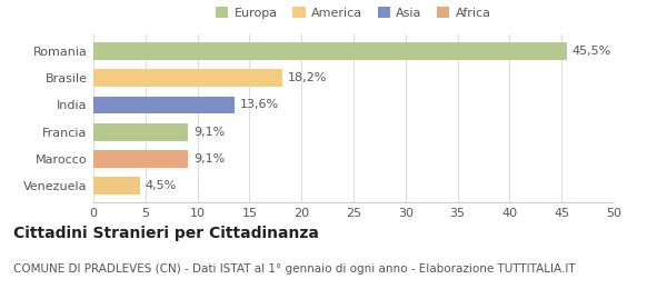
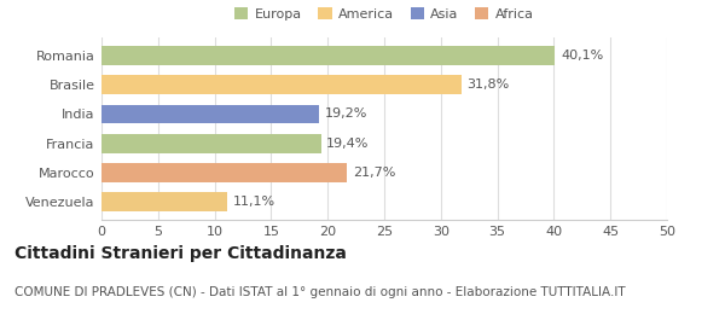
Romania: 45,5% -> 40,1%
Brasile: 18,2% -> 31,8%
India: 13,6% -> 19,2%
Francia: 9,1% -> 19,4%
Marocco: 9,1% -> 21,7%
Venezuela: 4,5% -> 11,1%
